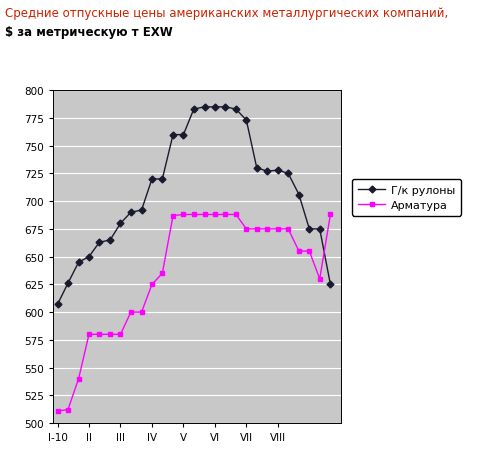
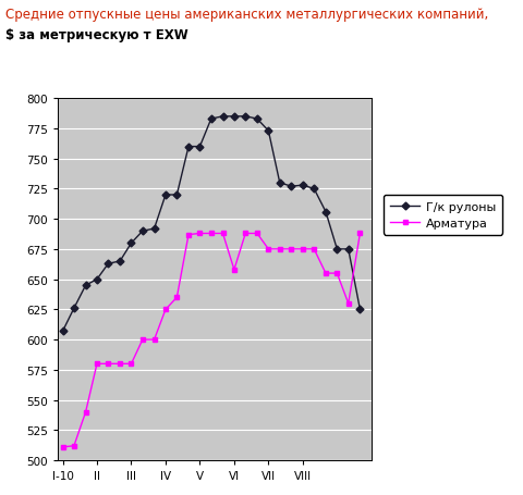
Арматура/VI: 688 -> 658
